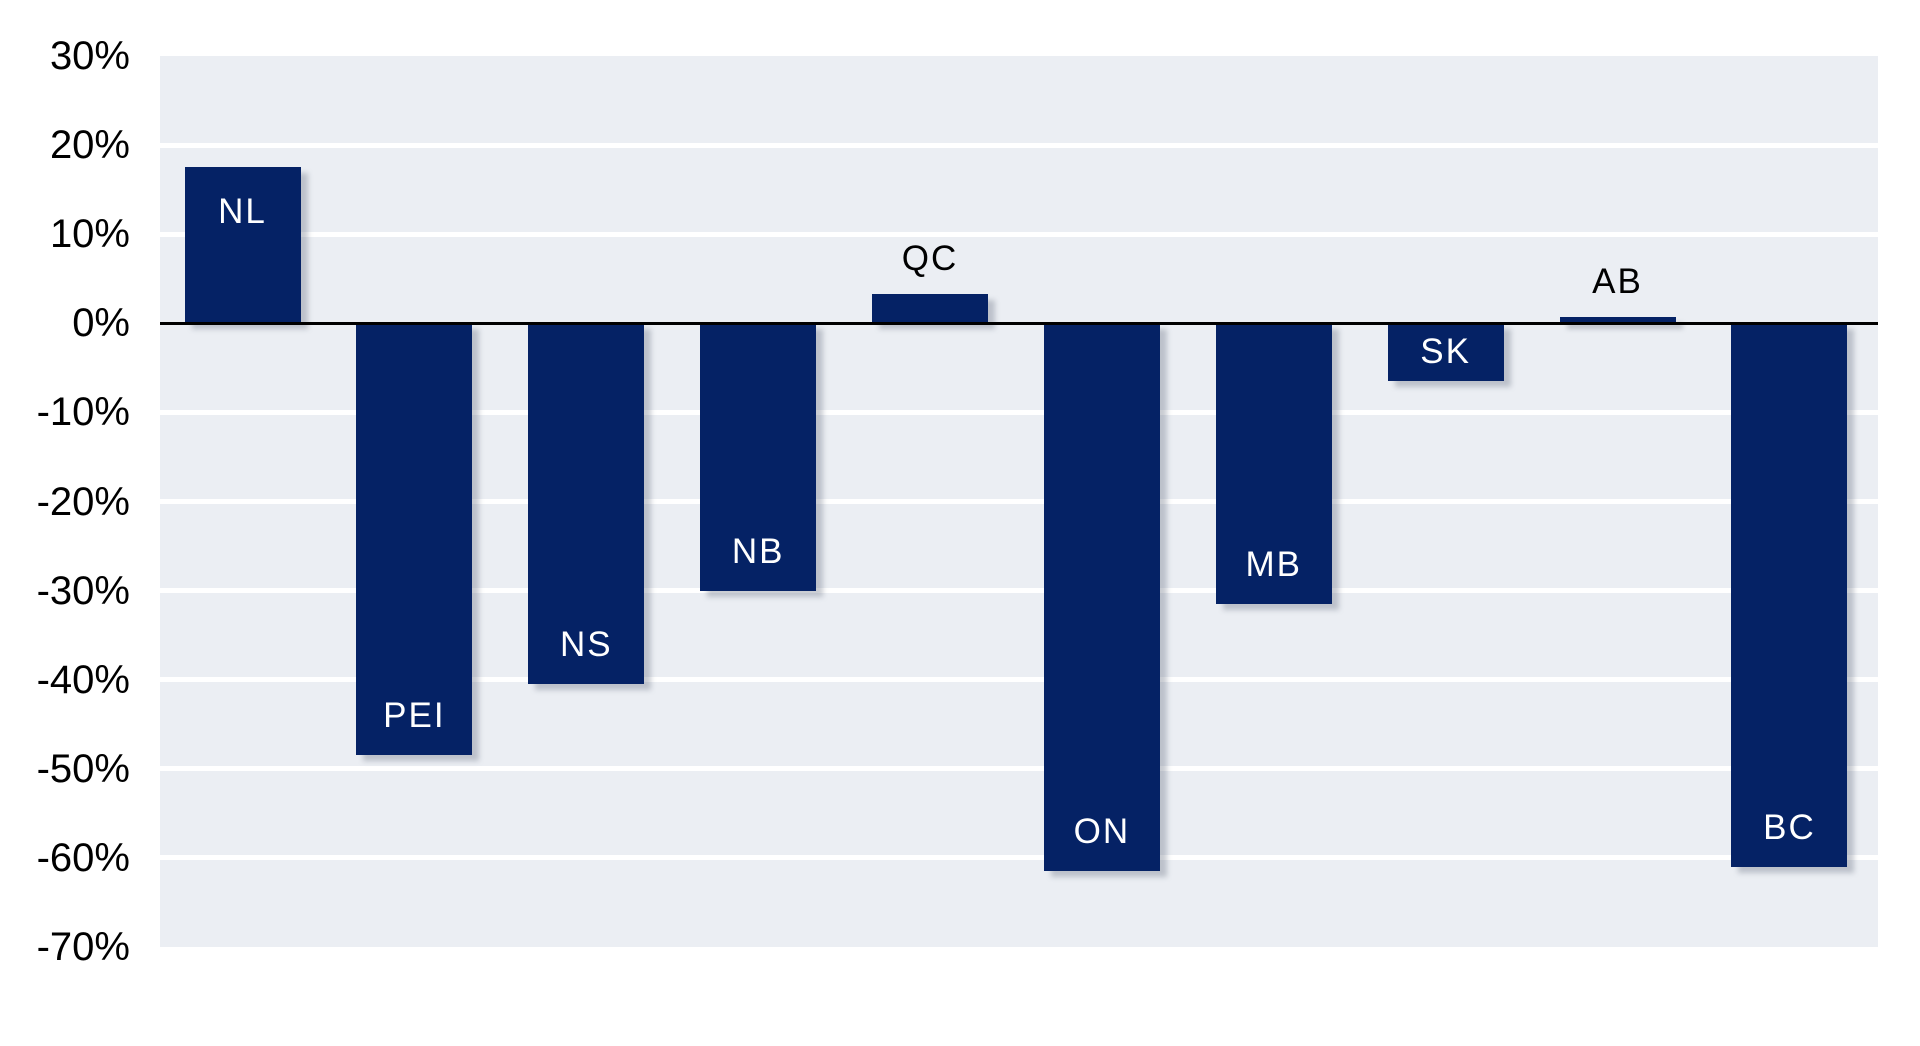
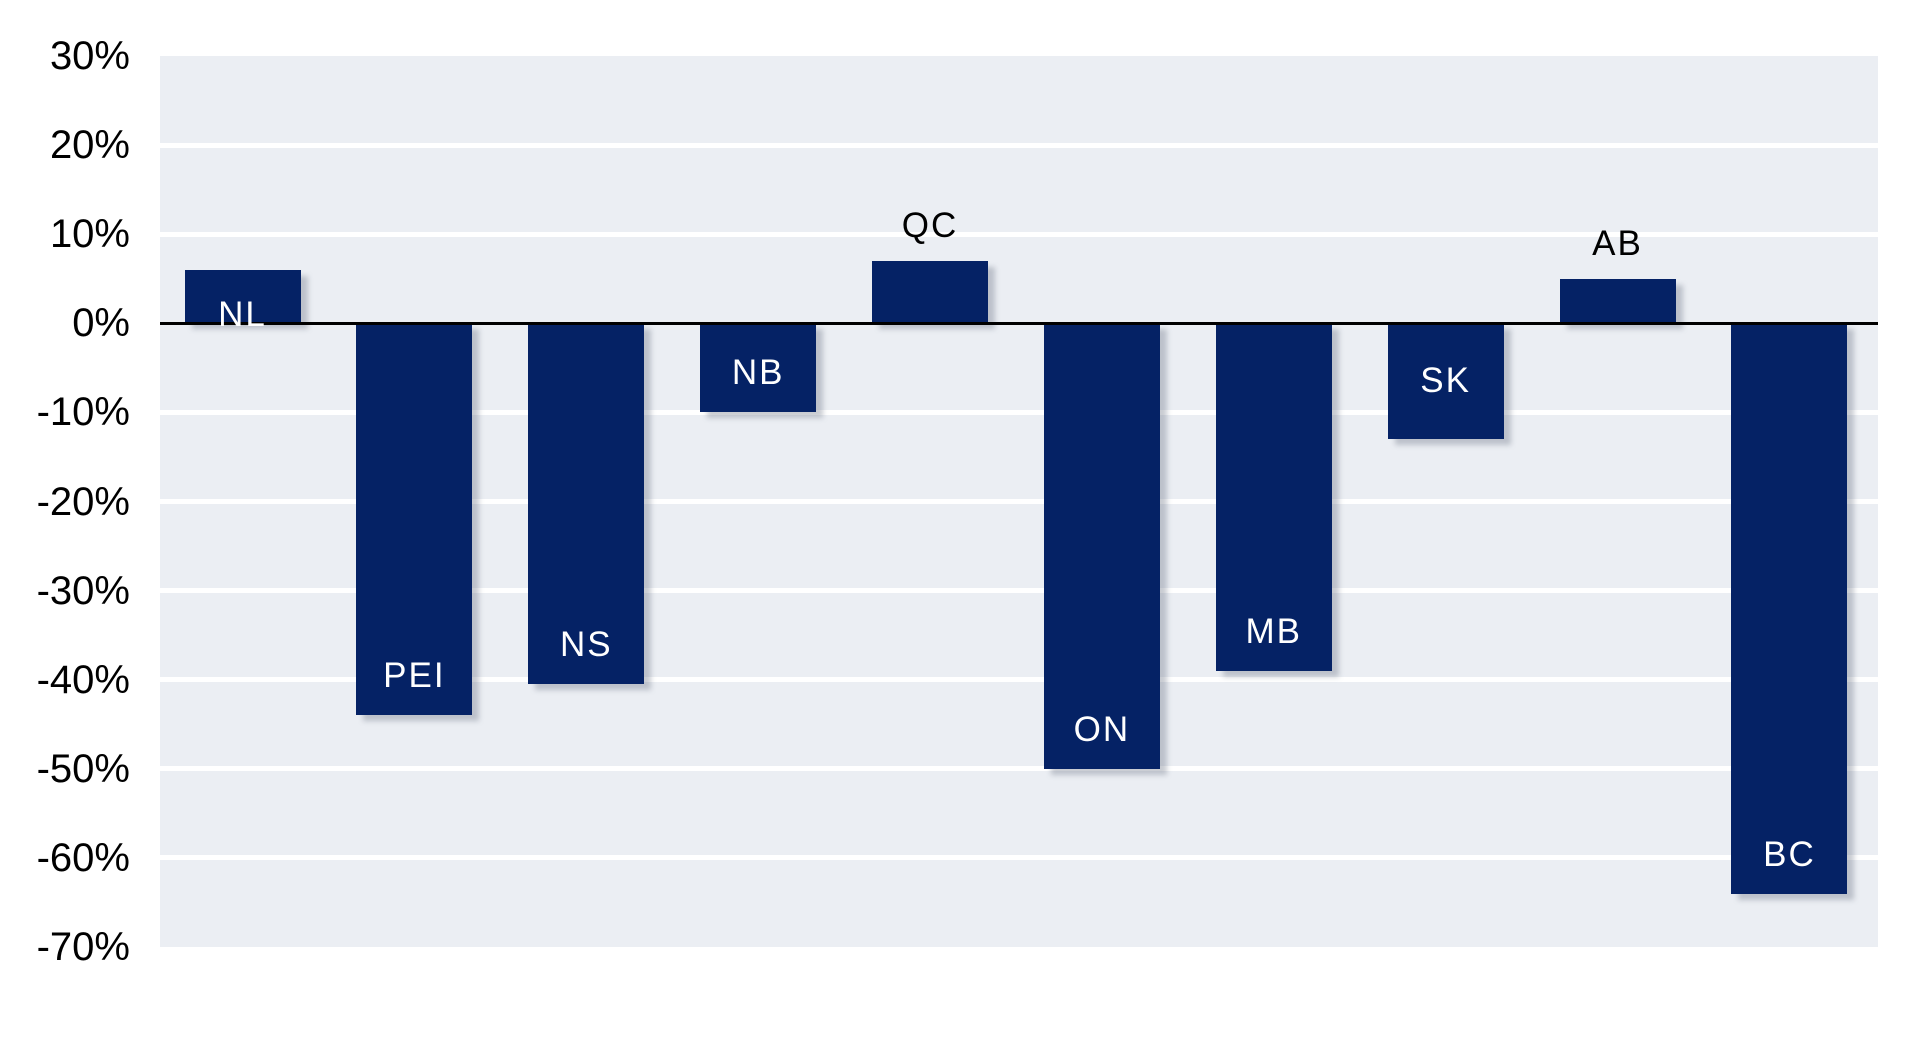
NL: 18% -> 6%
PEI: -48% -> -44%
NB: -30% -> -10%
QC: 3% -> 7%
ON: -62% -> -50%
MB: -32% -> -39%
SK: -6% -> -13%
AB: 1% -> 5%
BC: -61% -> -64%
